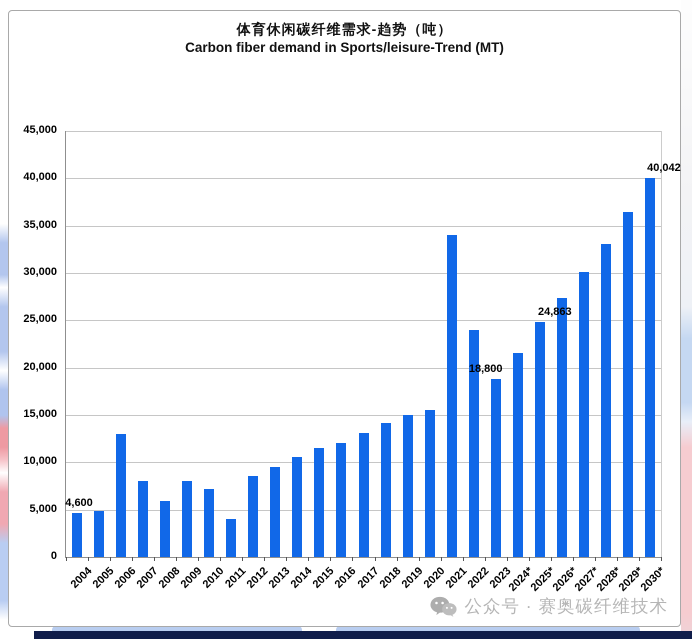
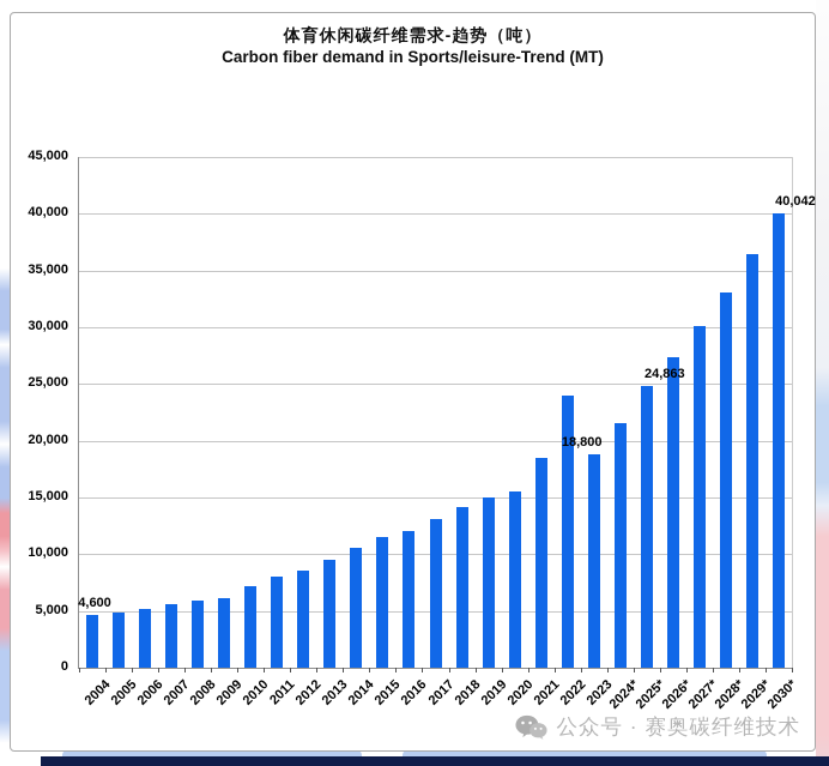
2006: 13000 -> 5000
2007: 8000 -> 6000
2009: 8000 -> 6000
2011: 4000 -> 8000
2021: 34000 -> 18000
